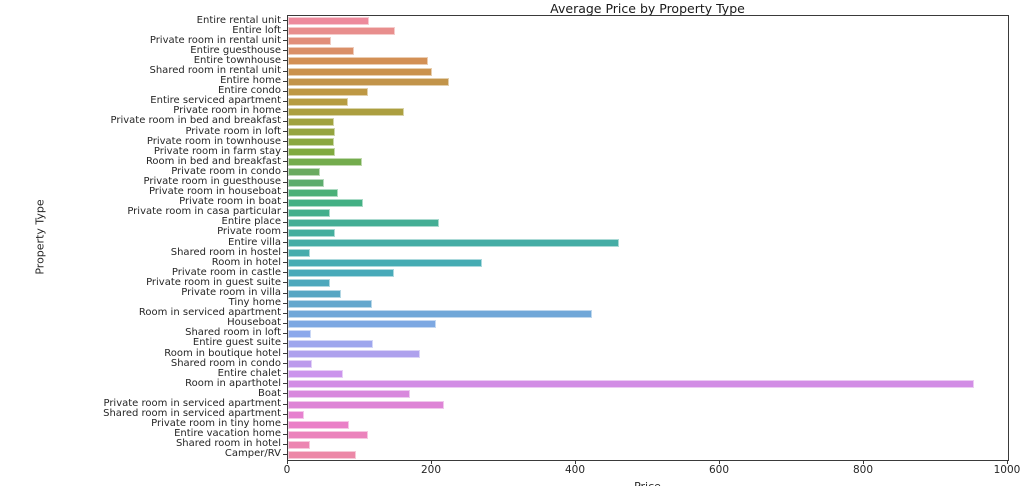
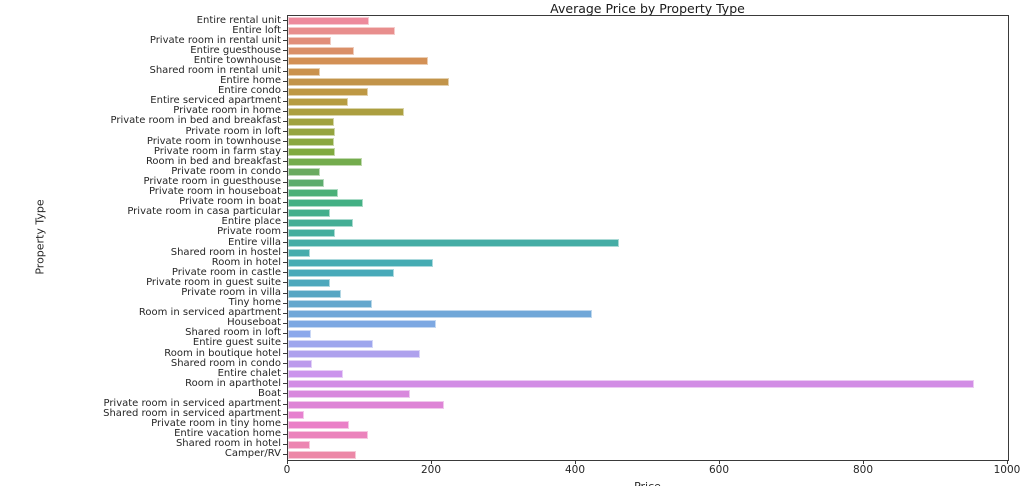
Shared room in rental unit: 200 -> 40
Entire place: 210 -> 90
Room in hotel: 270 -> 200
